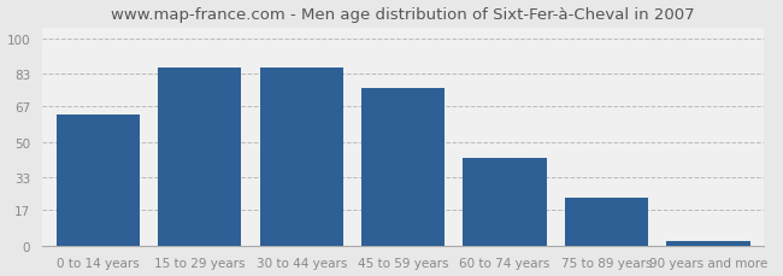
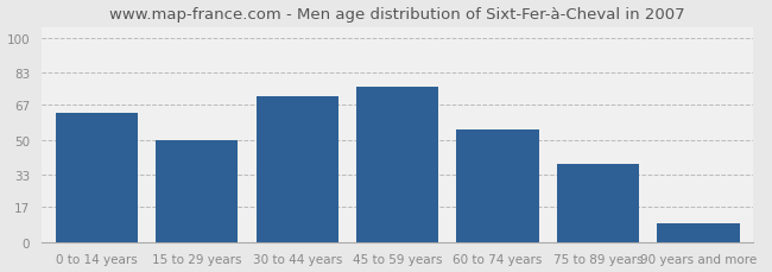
15 to 29 years: 86 -> 50
30 to 44 years: 86 -> 71
60 to 74 years: 42 -> 55
75 to 89 years: 23 -> 38
90 years and more: 2 -> 9
